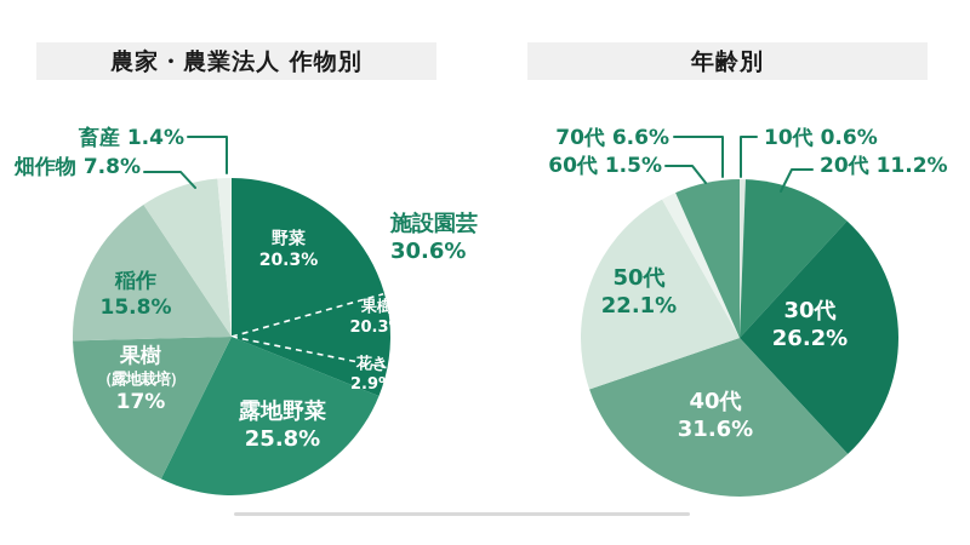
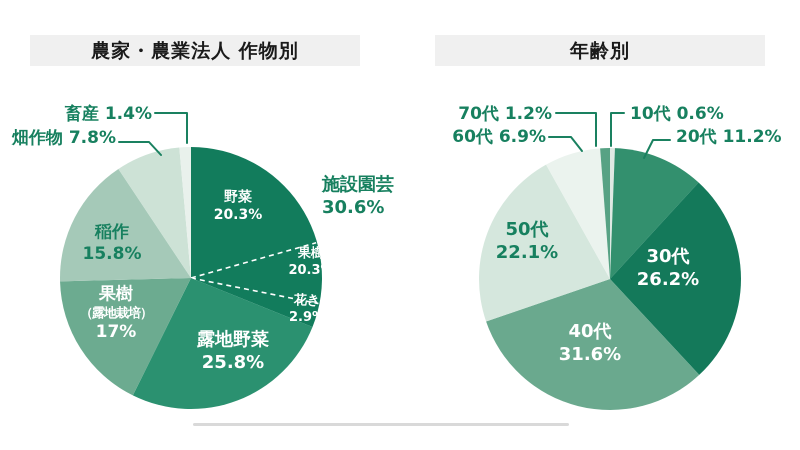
年齢別/60代: 1.5% -> 6.9%
年齢別/70代: 6.6% -> 1.2%
